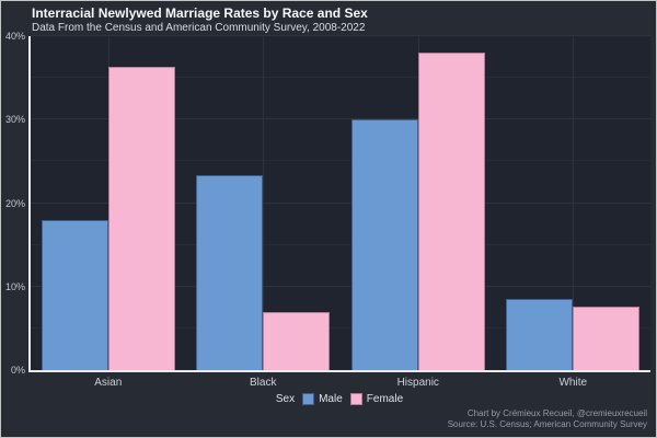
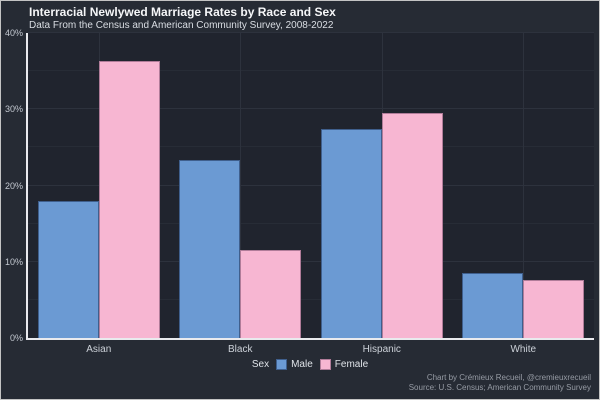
Female/Black: 7% -> 12%
Male/Hispanic: 30% -> 27%
Female/Hispanic: 38% -> 30%
